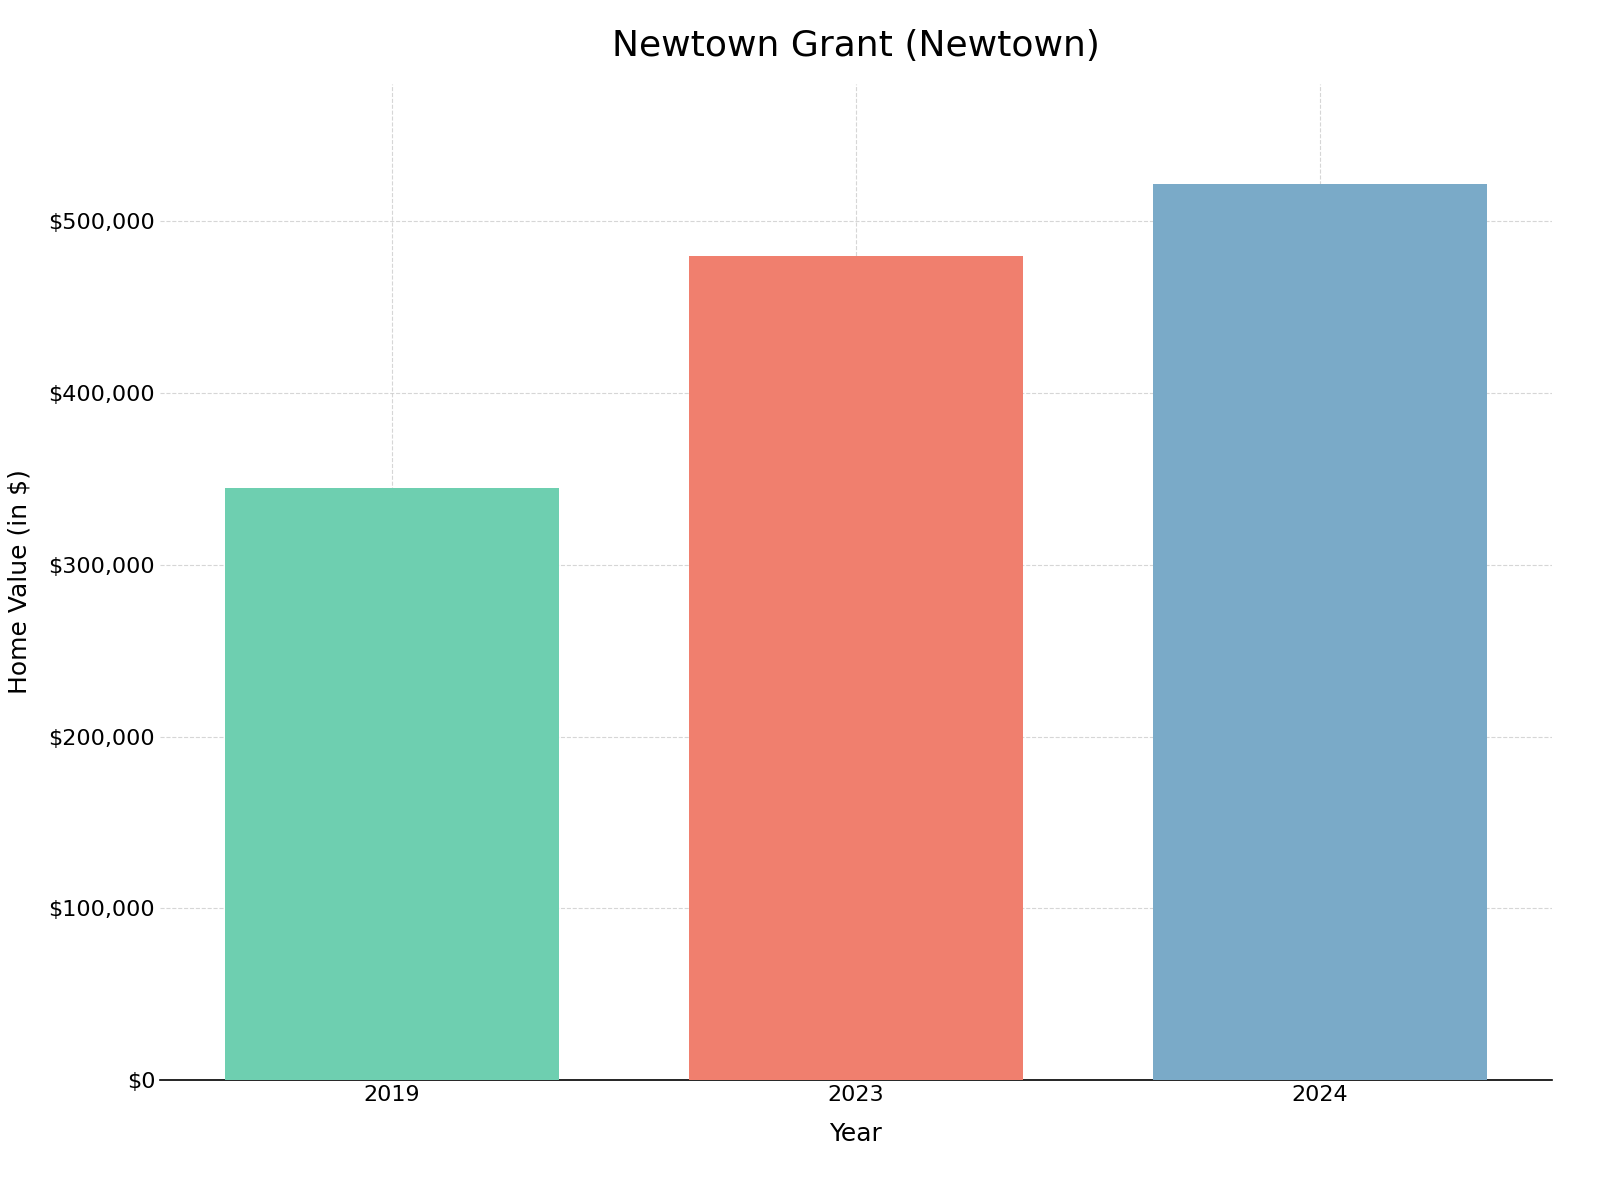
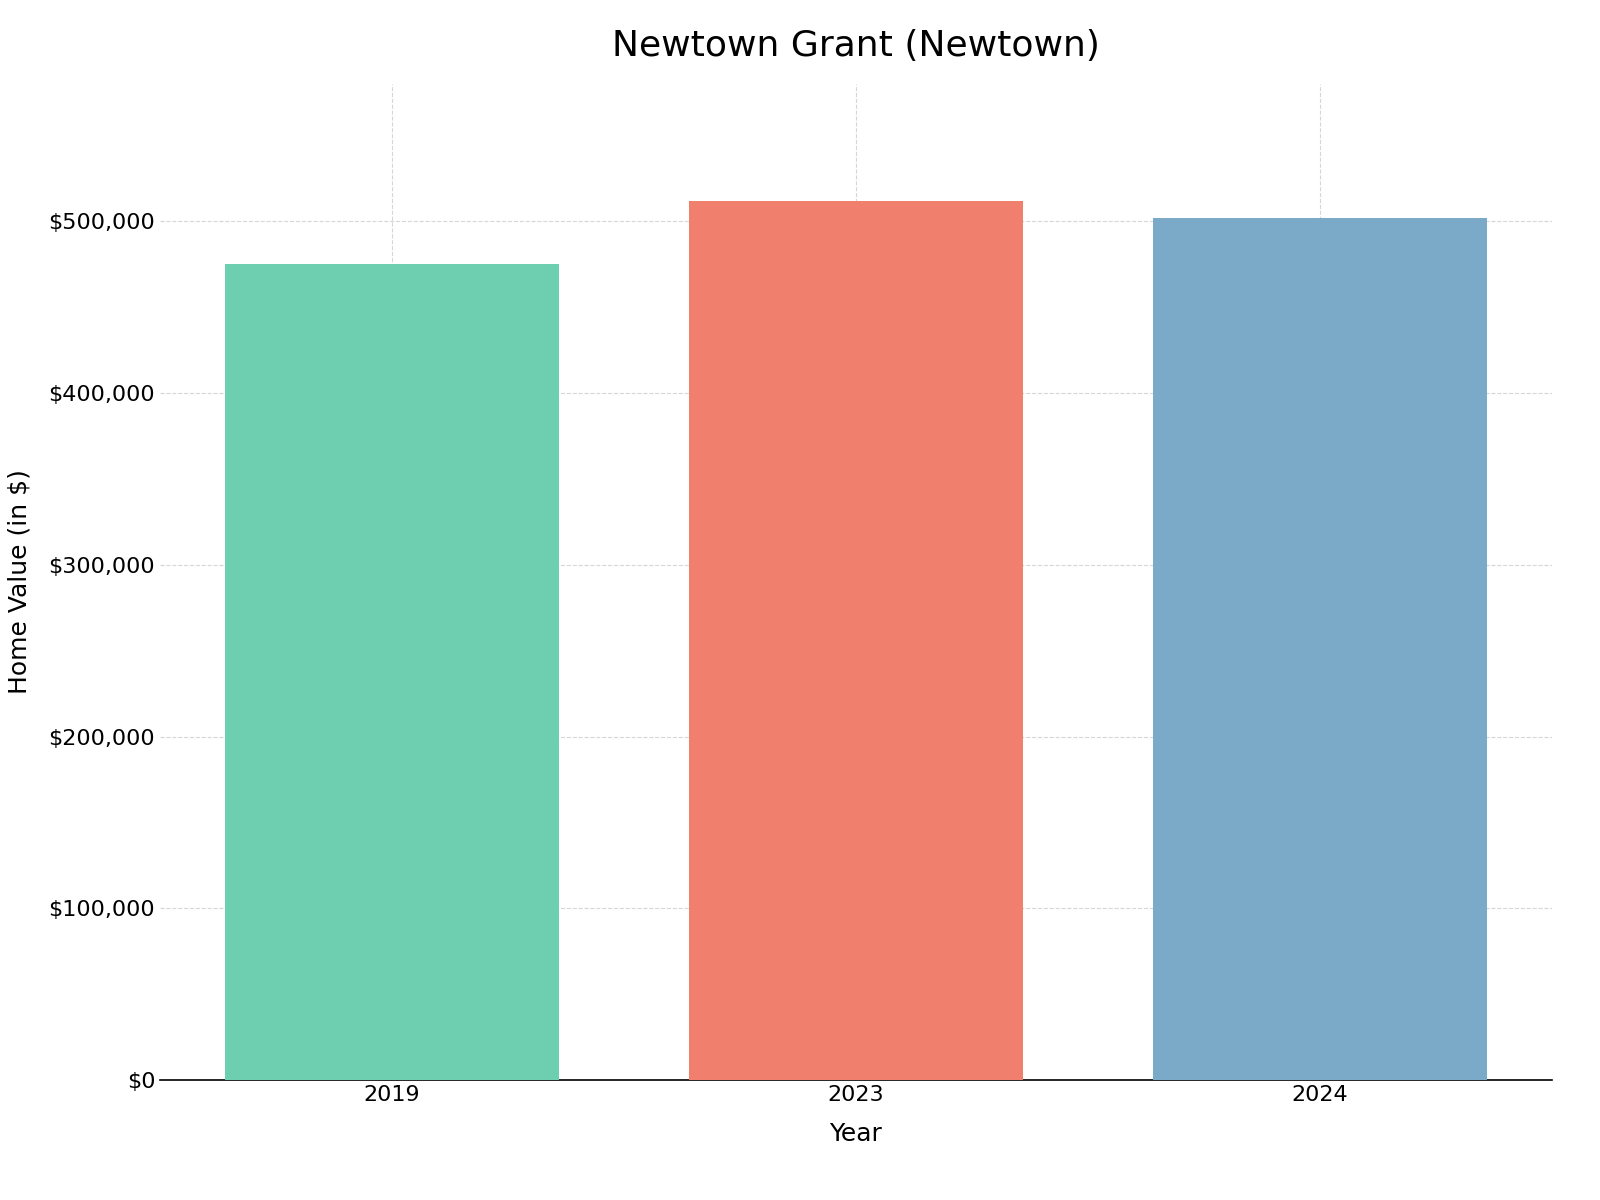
2019: $345,000 -> $475,000
2023: $480,000 -> $512,000
2024: $522,000 -> $502,000
